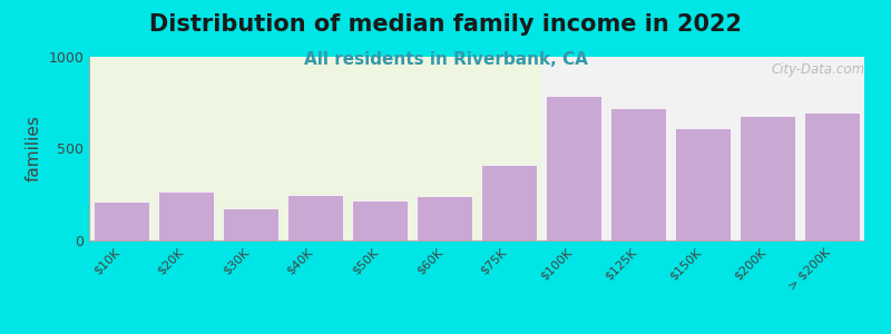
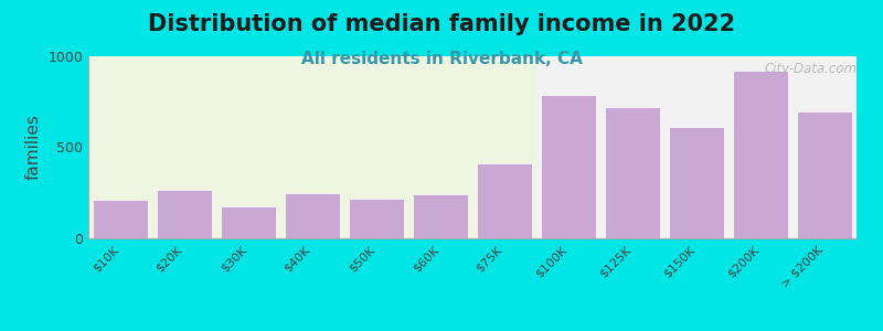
$200K: 680 -> 920
